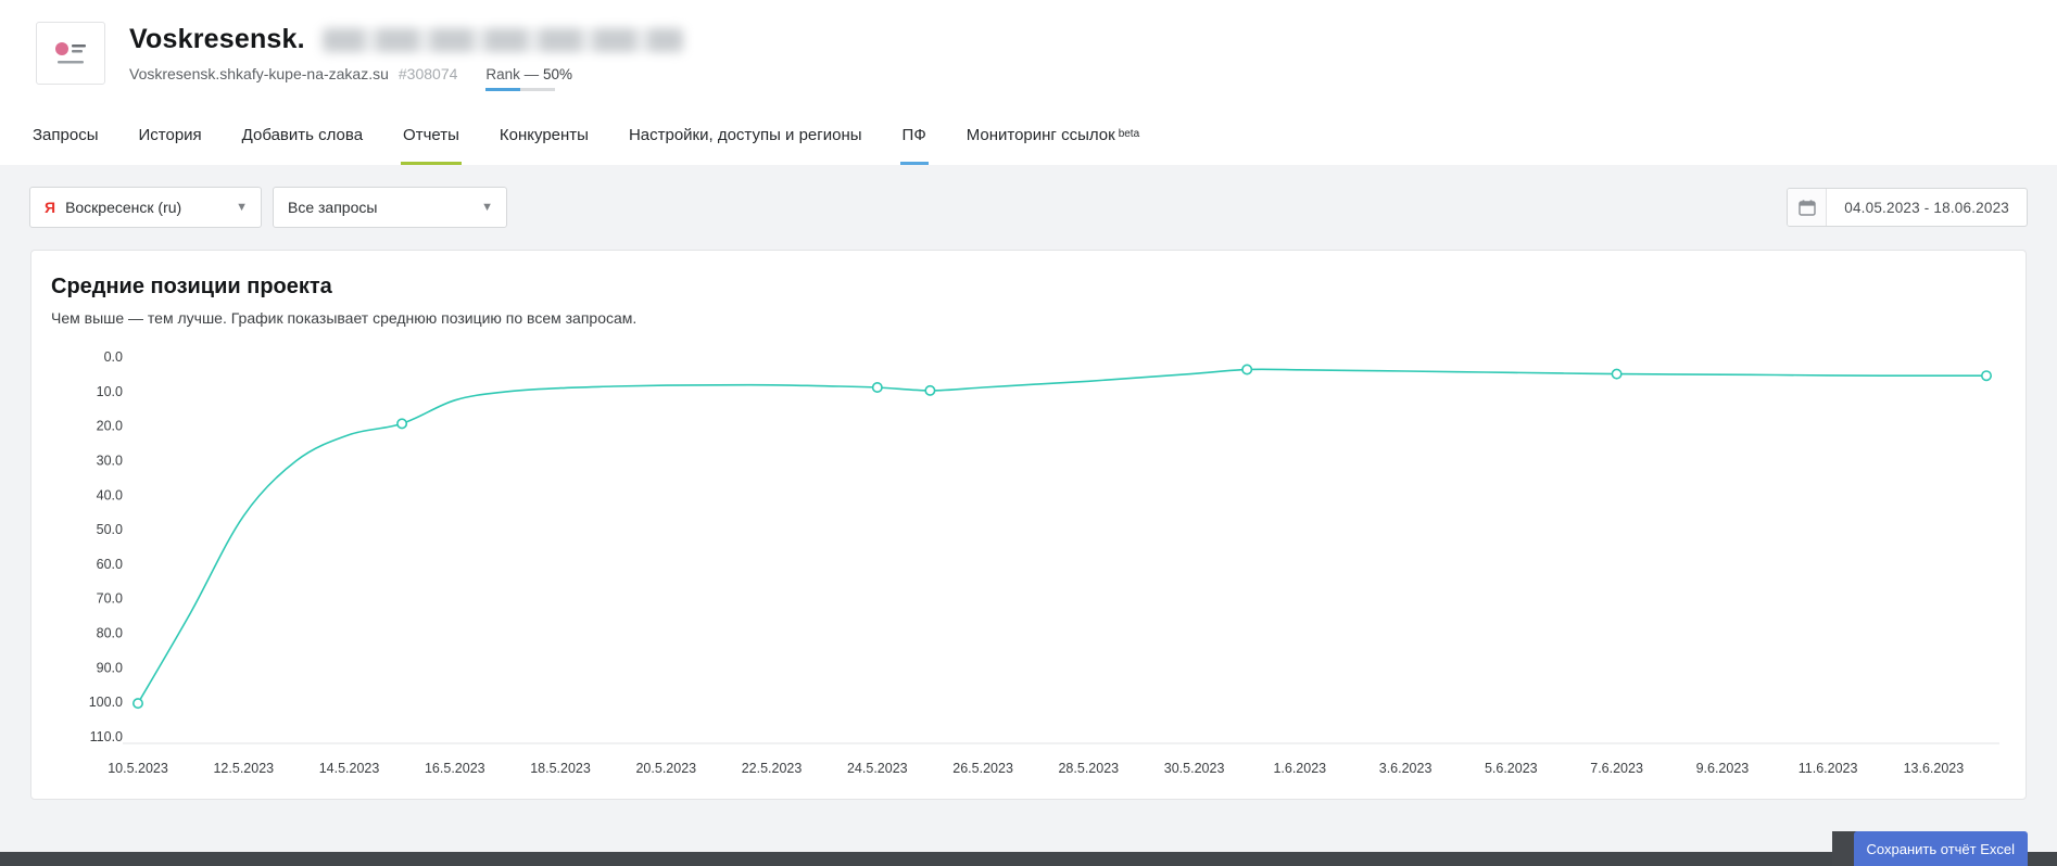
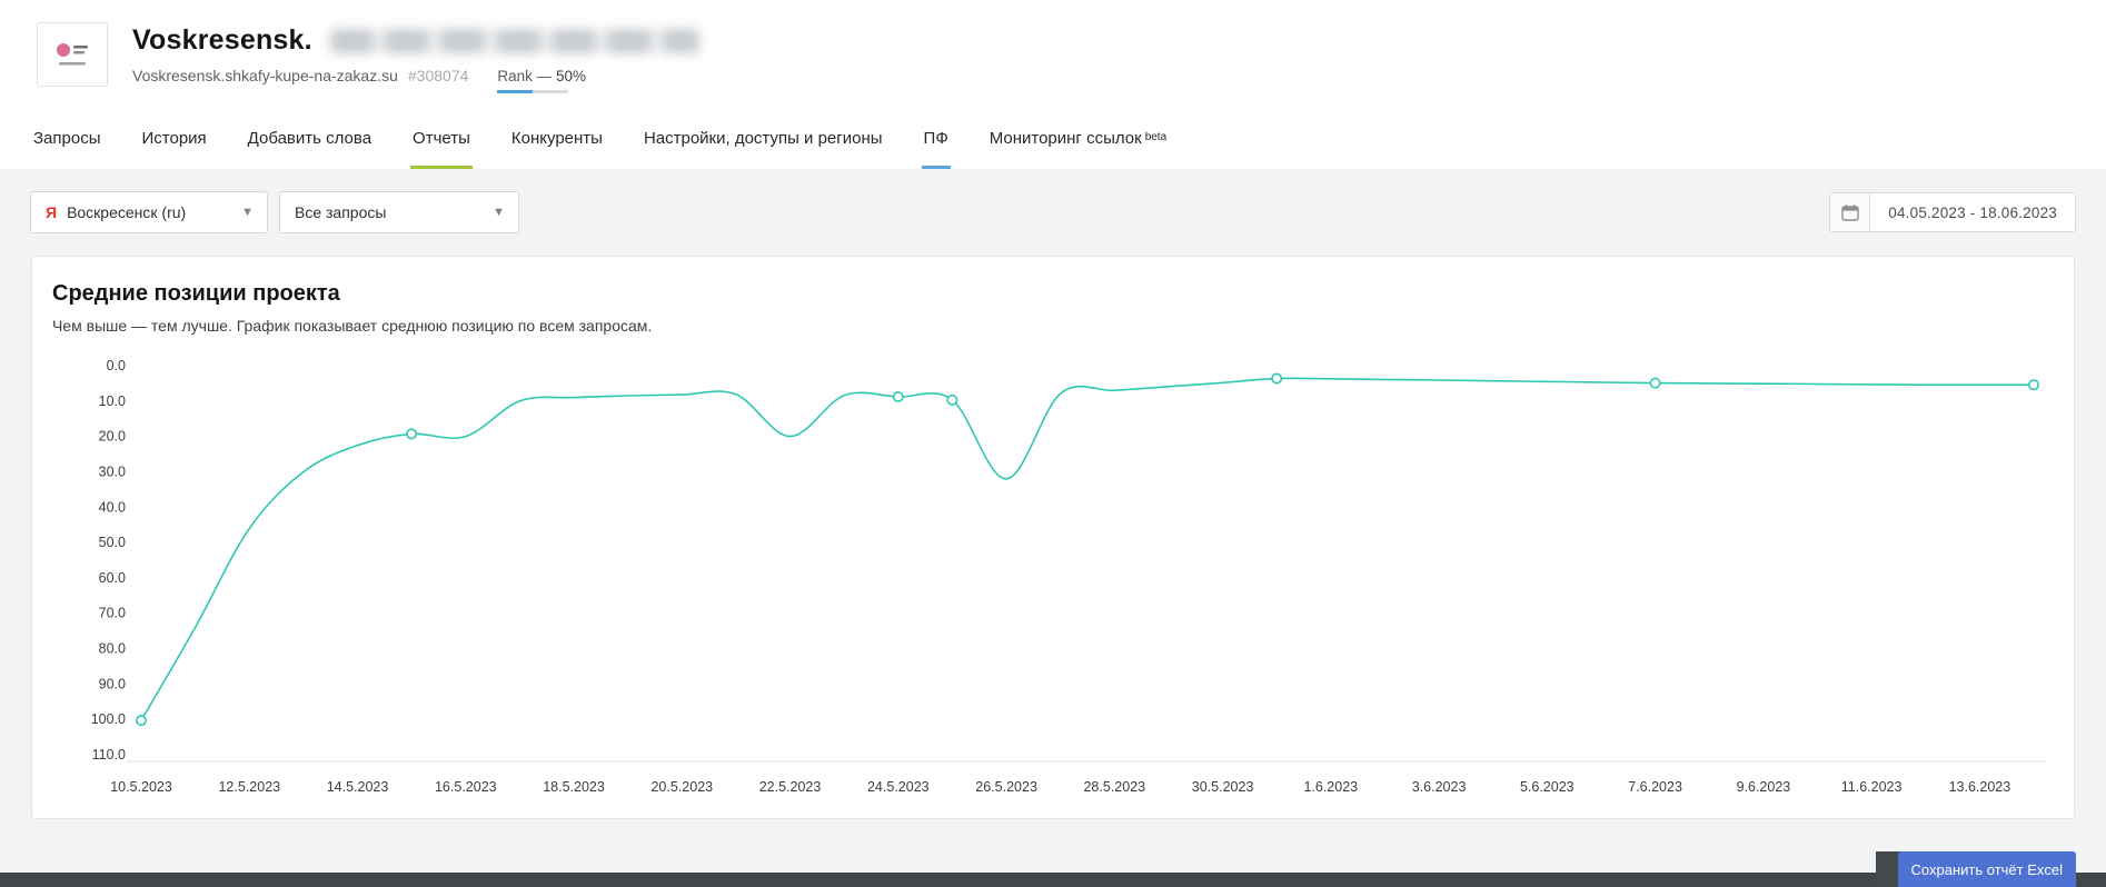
16.5.2023: 12 -> 20
22.5.2023: 8 -> 20
26.5.2023: 9 -> 32
